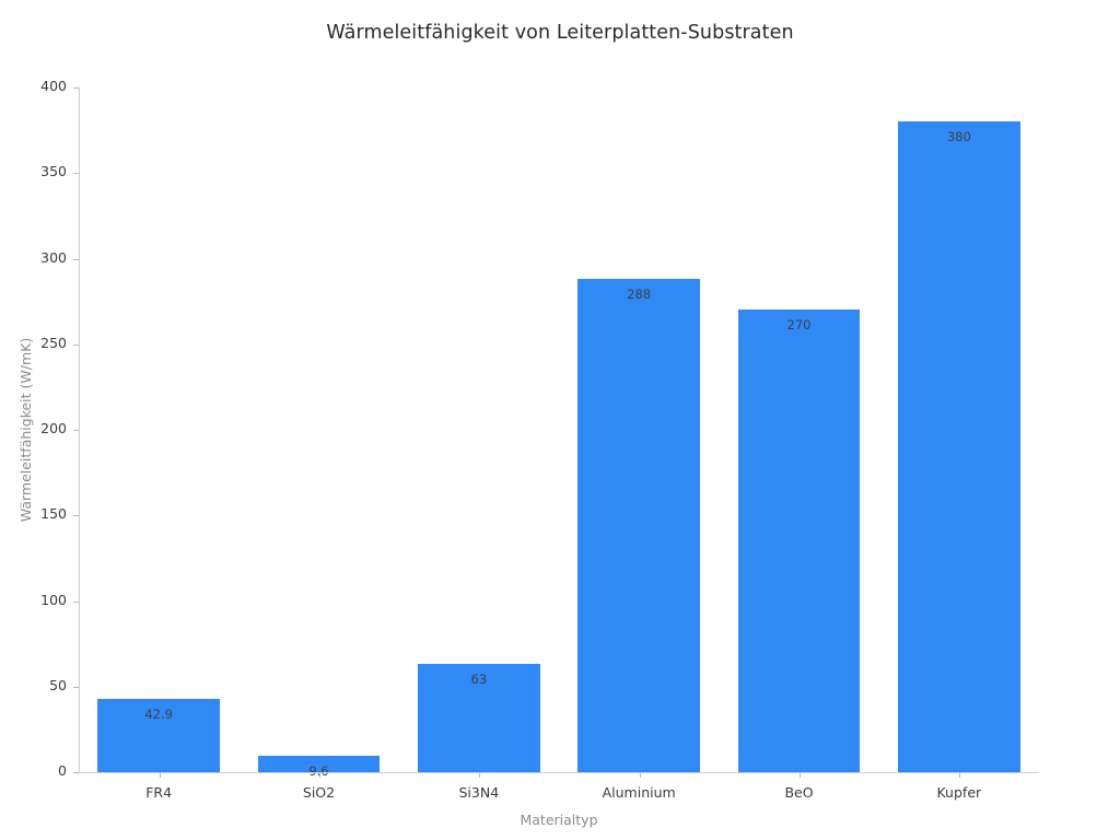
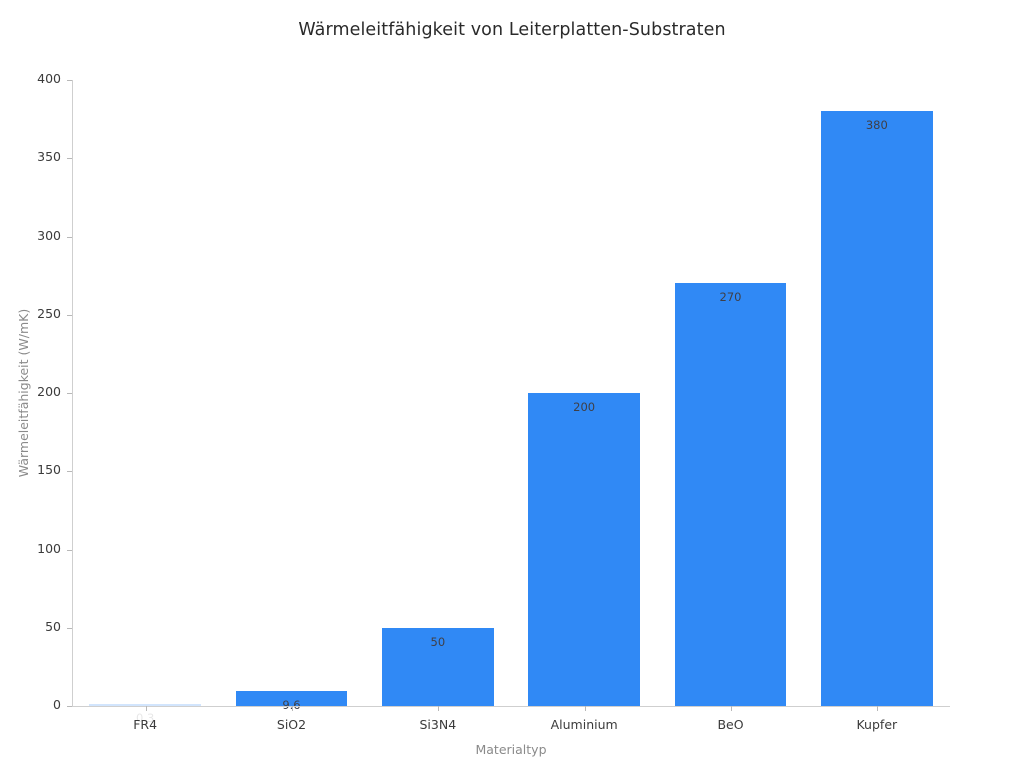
FR4: 42.9 -> 0.3
Si3N4: 63 -> 50
Aluminium: 288 -> 200
